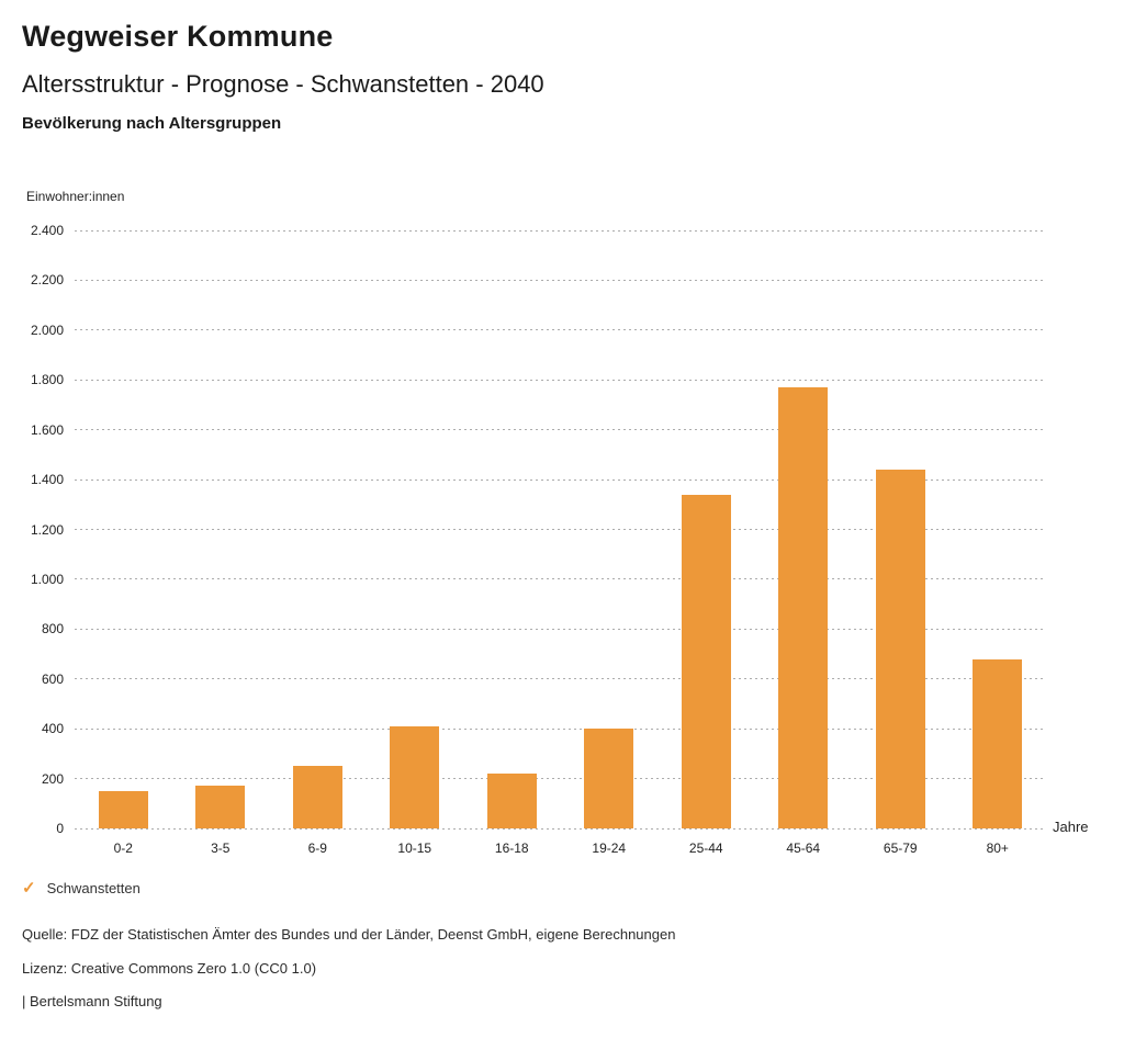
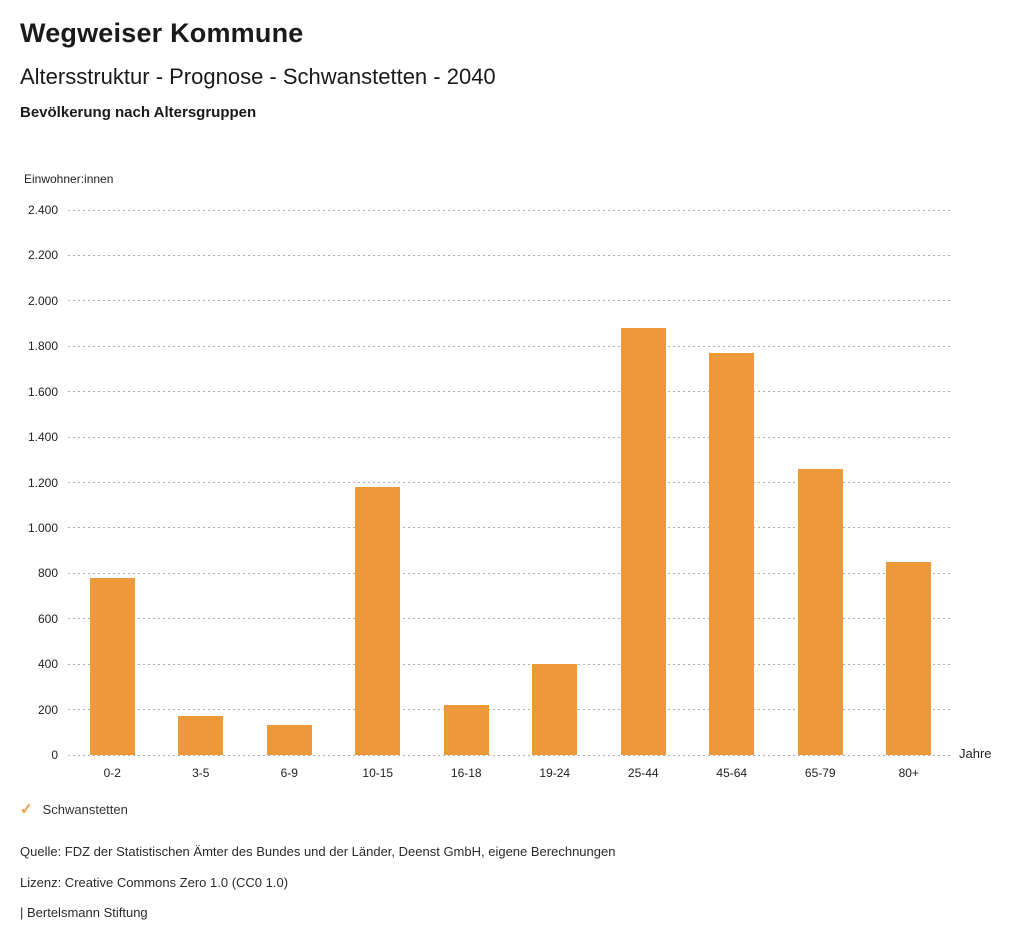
0-2: 150 -> 780
6-9: 250 -> 130
10-15: 410 -> 1180
25-44: 1340 -> 1880
65-79: 1440 -> 1260
80+: 680 -> 850
